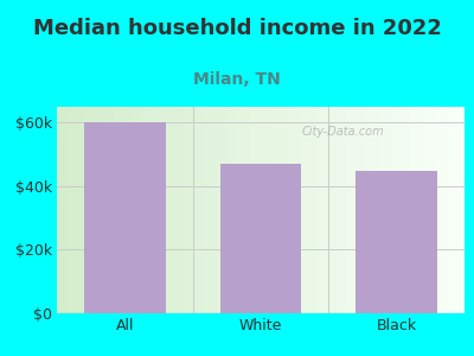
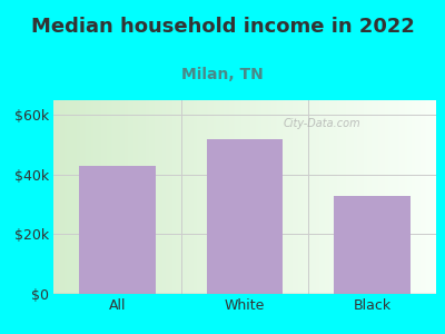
All: $60k -> $43k
White: $47k -> $52k
Black: $45k -> $33k
